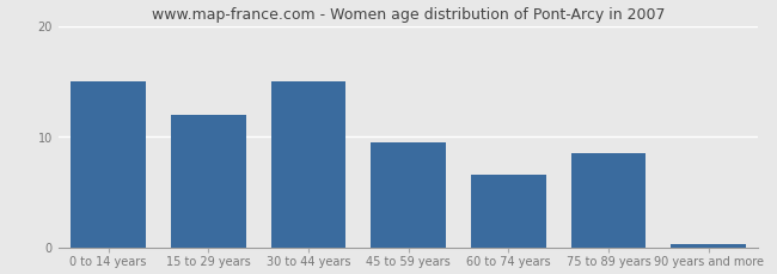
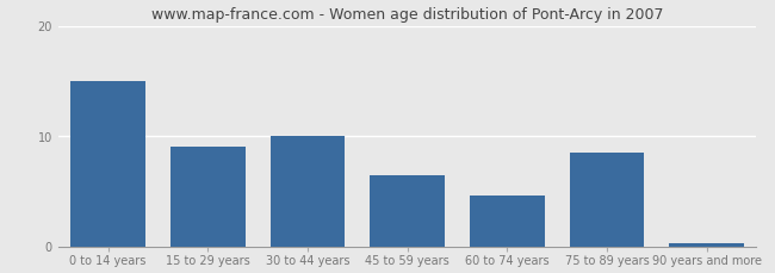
15 to 29 years: 12.0 -> 9.0
30 to 44 years: 15.0 -> 10.0
45 to 59 years: 9.5 -> 6.4
60 to 74 years: 6.5 -> 4.6
